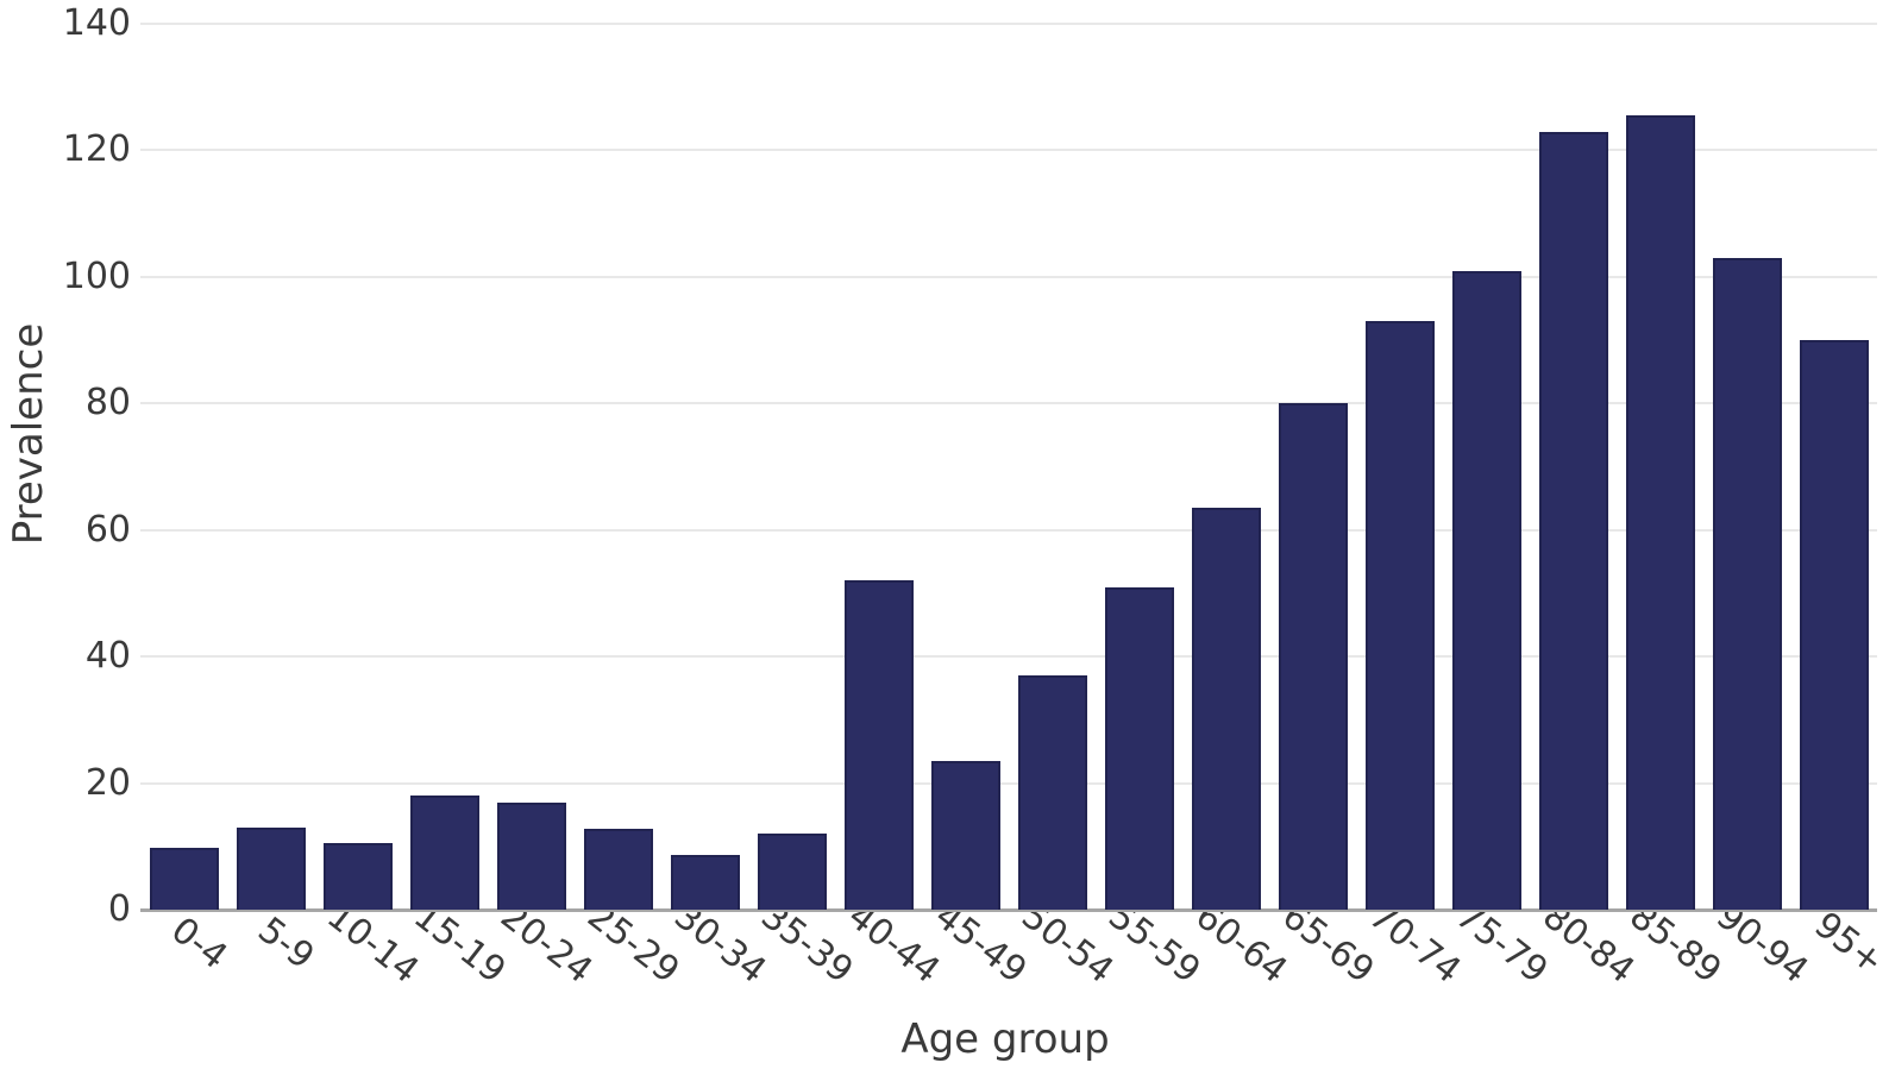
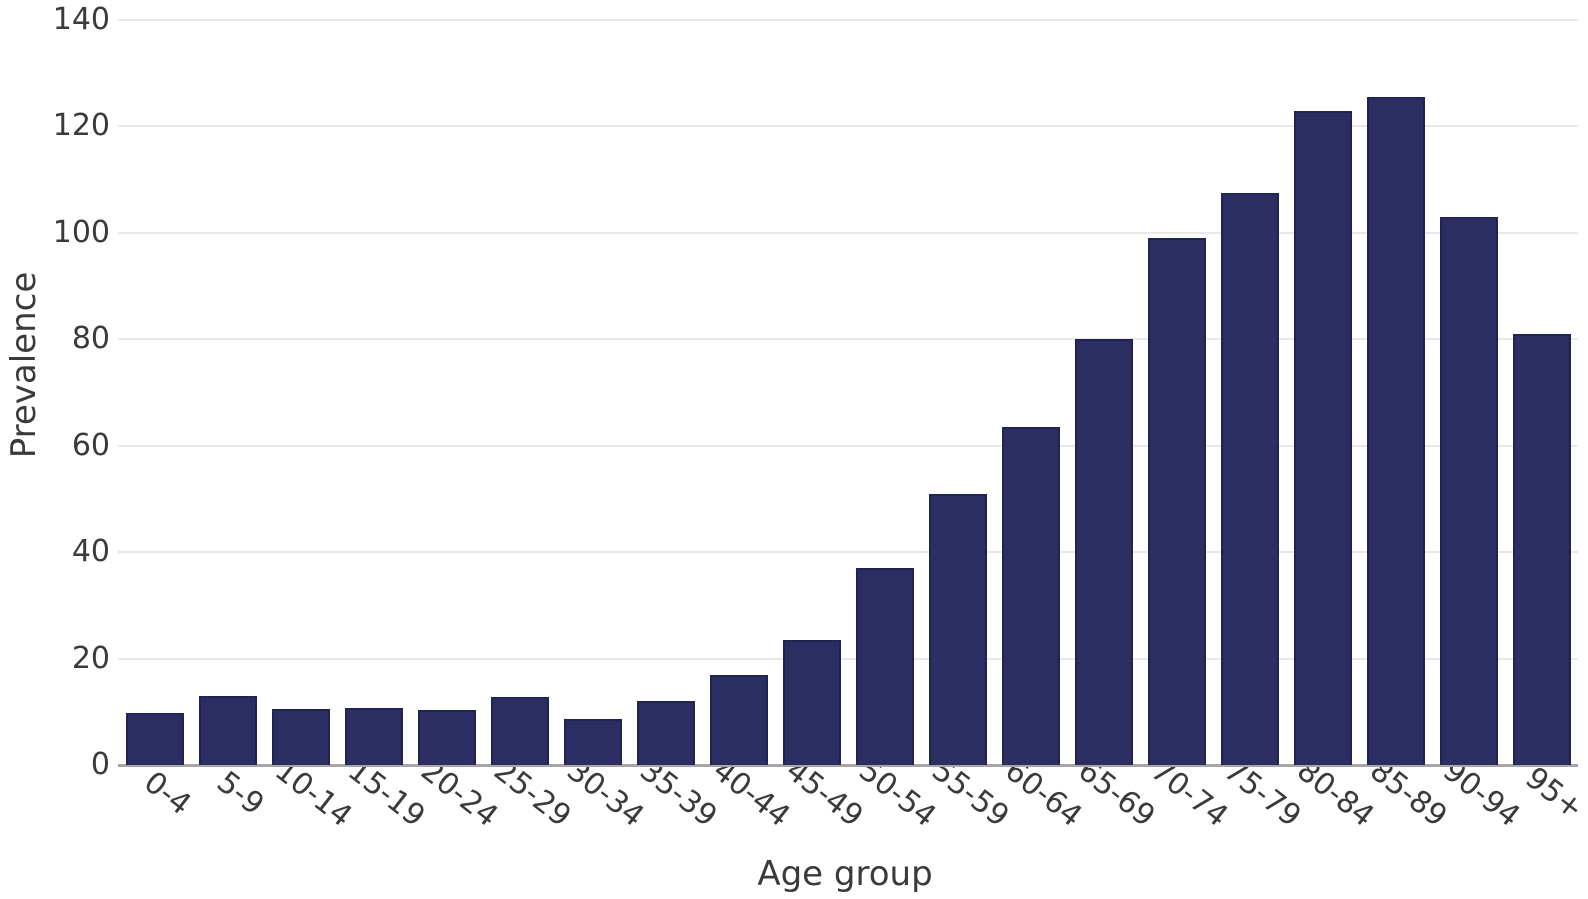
15-19: 18 -> 11
20-24: 17 -> 10
40-44: 52 -> 17
70-74: 93 -> 99
75-79: 101 -> 108
95+: 90 -> 81
